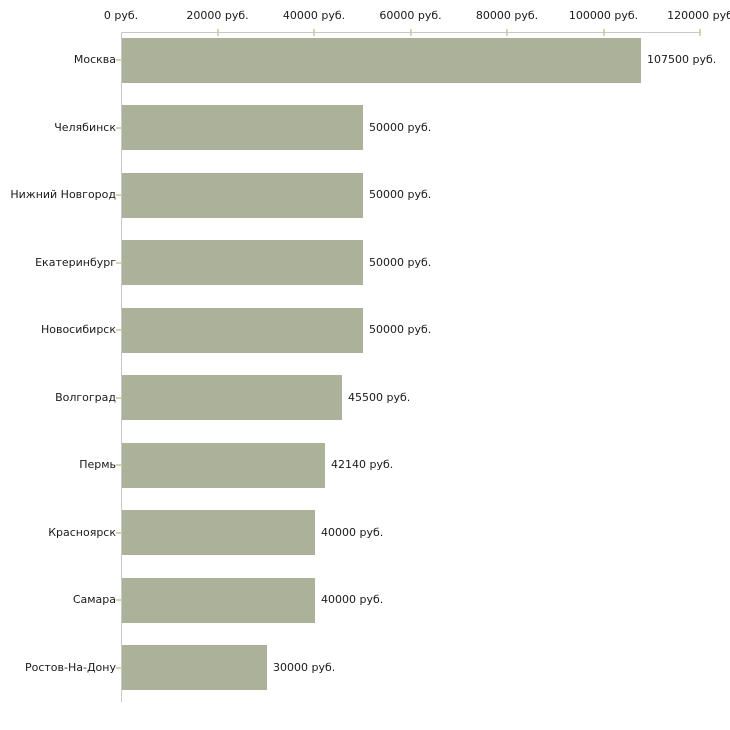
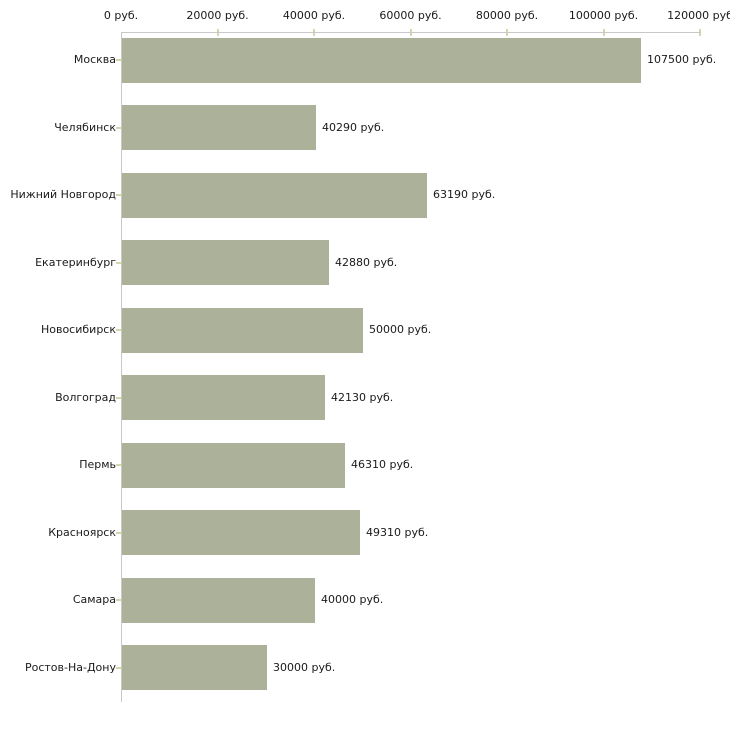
Челябинск: 50000 -> 40290
Нижний Новгород: 50000 -> 63190
Екатеринбург: 50000 -> 42880
Волгоград: 45500 -> 42130
Пермь: 42140 -> 46310
Красноярск: 40000 -> 49310
